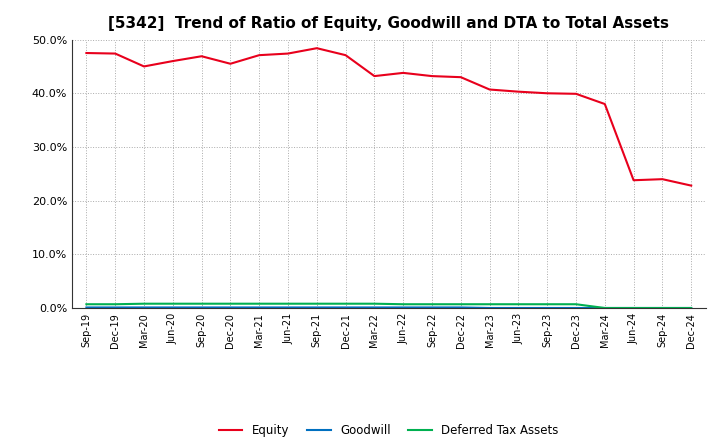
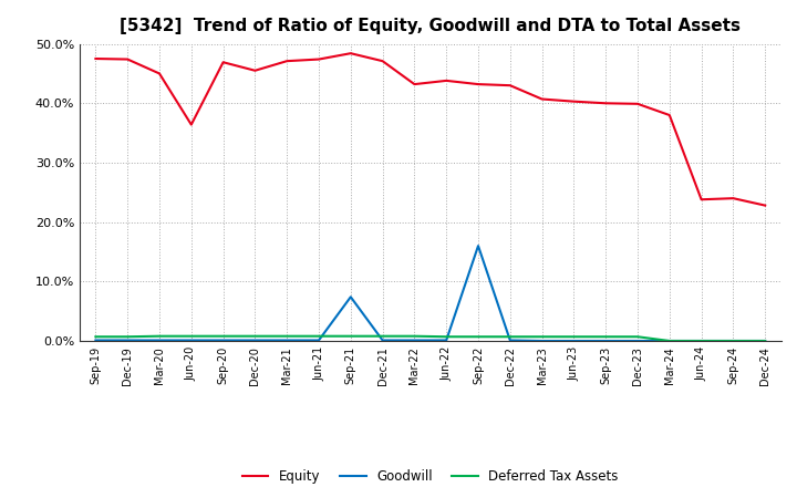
Equity/Jun-20: 46.0% -> 36.4%
Goodwill/Sep-21: 0.1% -> 7.4%
Goodwill/Sep-22: 0.1% -> 16.0%
